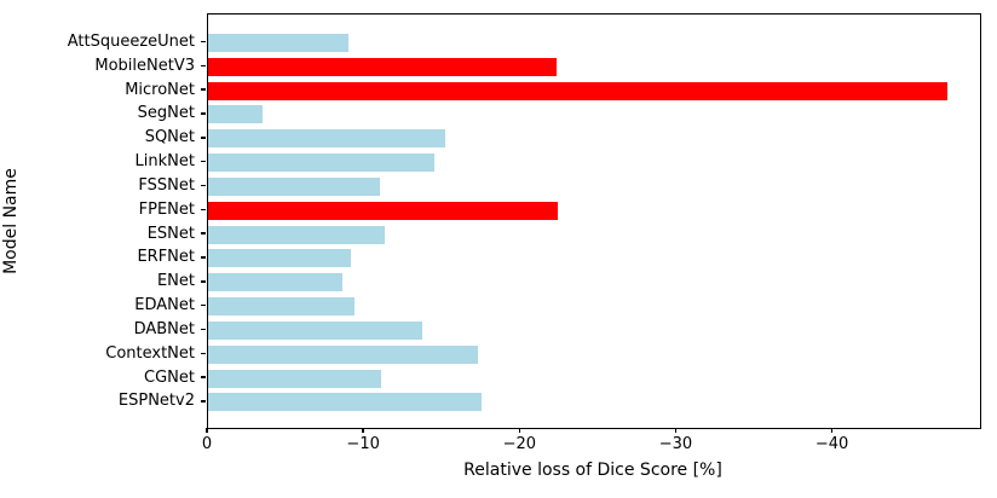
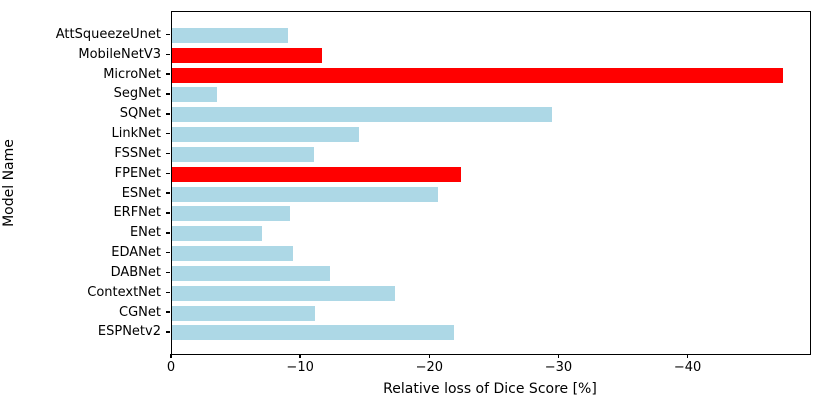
MobileNetV3: -22.3 -> -11.6
SQNet: -15.2 -> -29.4
ESNet: -11.3 -> -20.6
ENet: -8.6 -> -7.0
DABNet: -13.7 -> -12.2
ESPNetv2: -17.5 -> -21.8
